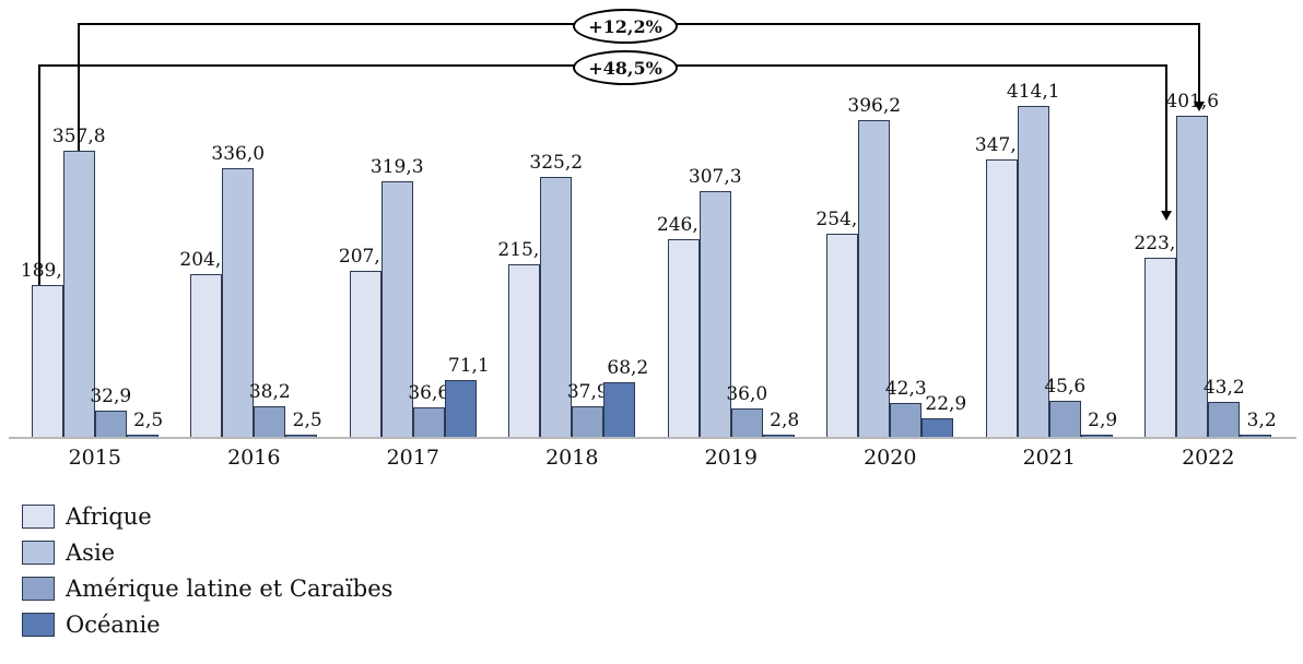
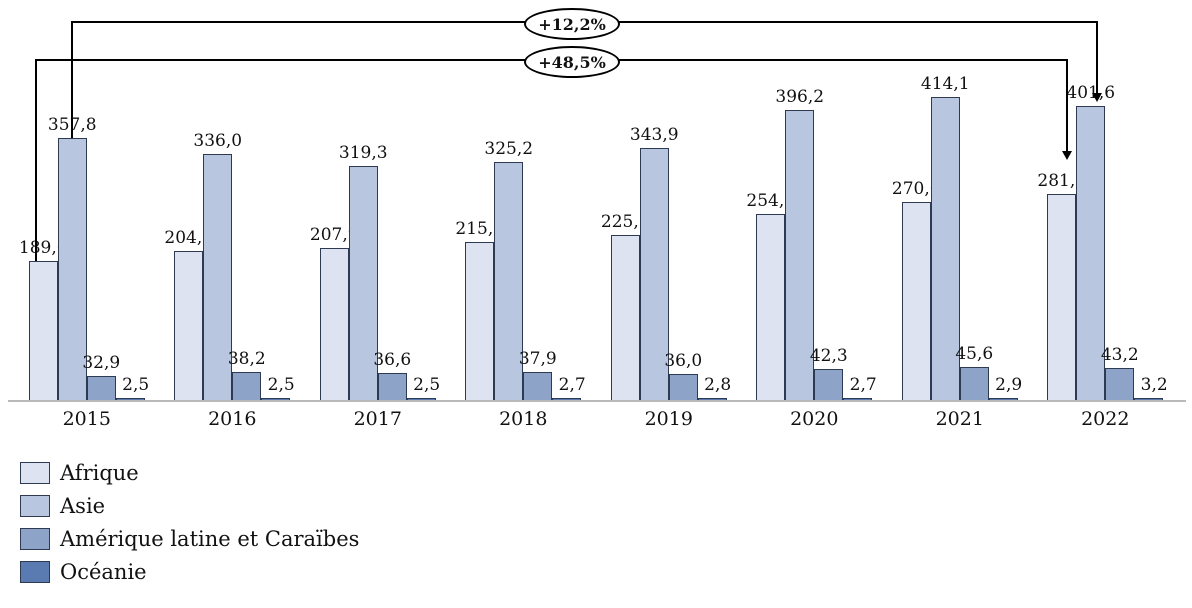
Océanie/2017: 71,1 -> 2,5
Océanie/2018: 68,2 -> 2,7
Afrique/2019: 246,9 -> 225,1
Asie/2019: 307,3 -> 343,9
Océanie/2020: 22,9 -> 2,7
Afrique/2021: 347,0 -> 270,6
Afrique/2022: 223,8 -> 281,6
